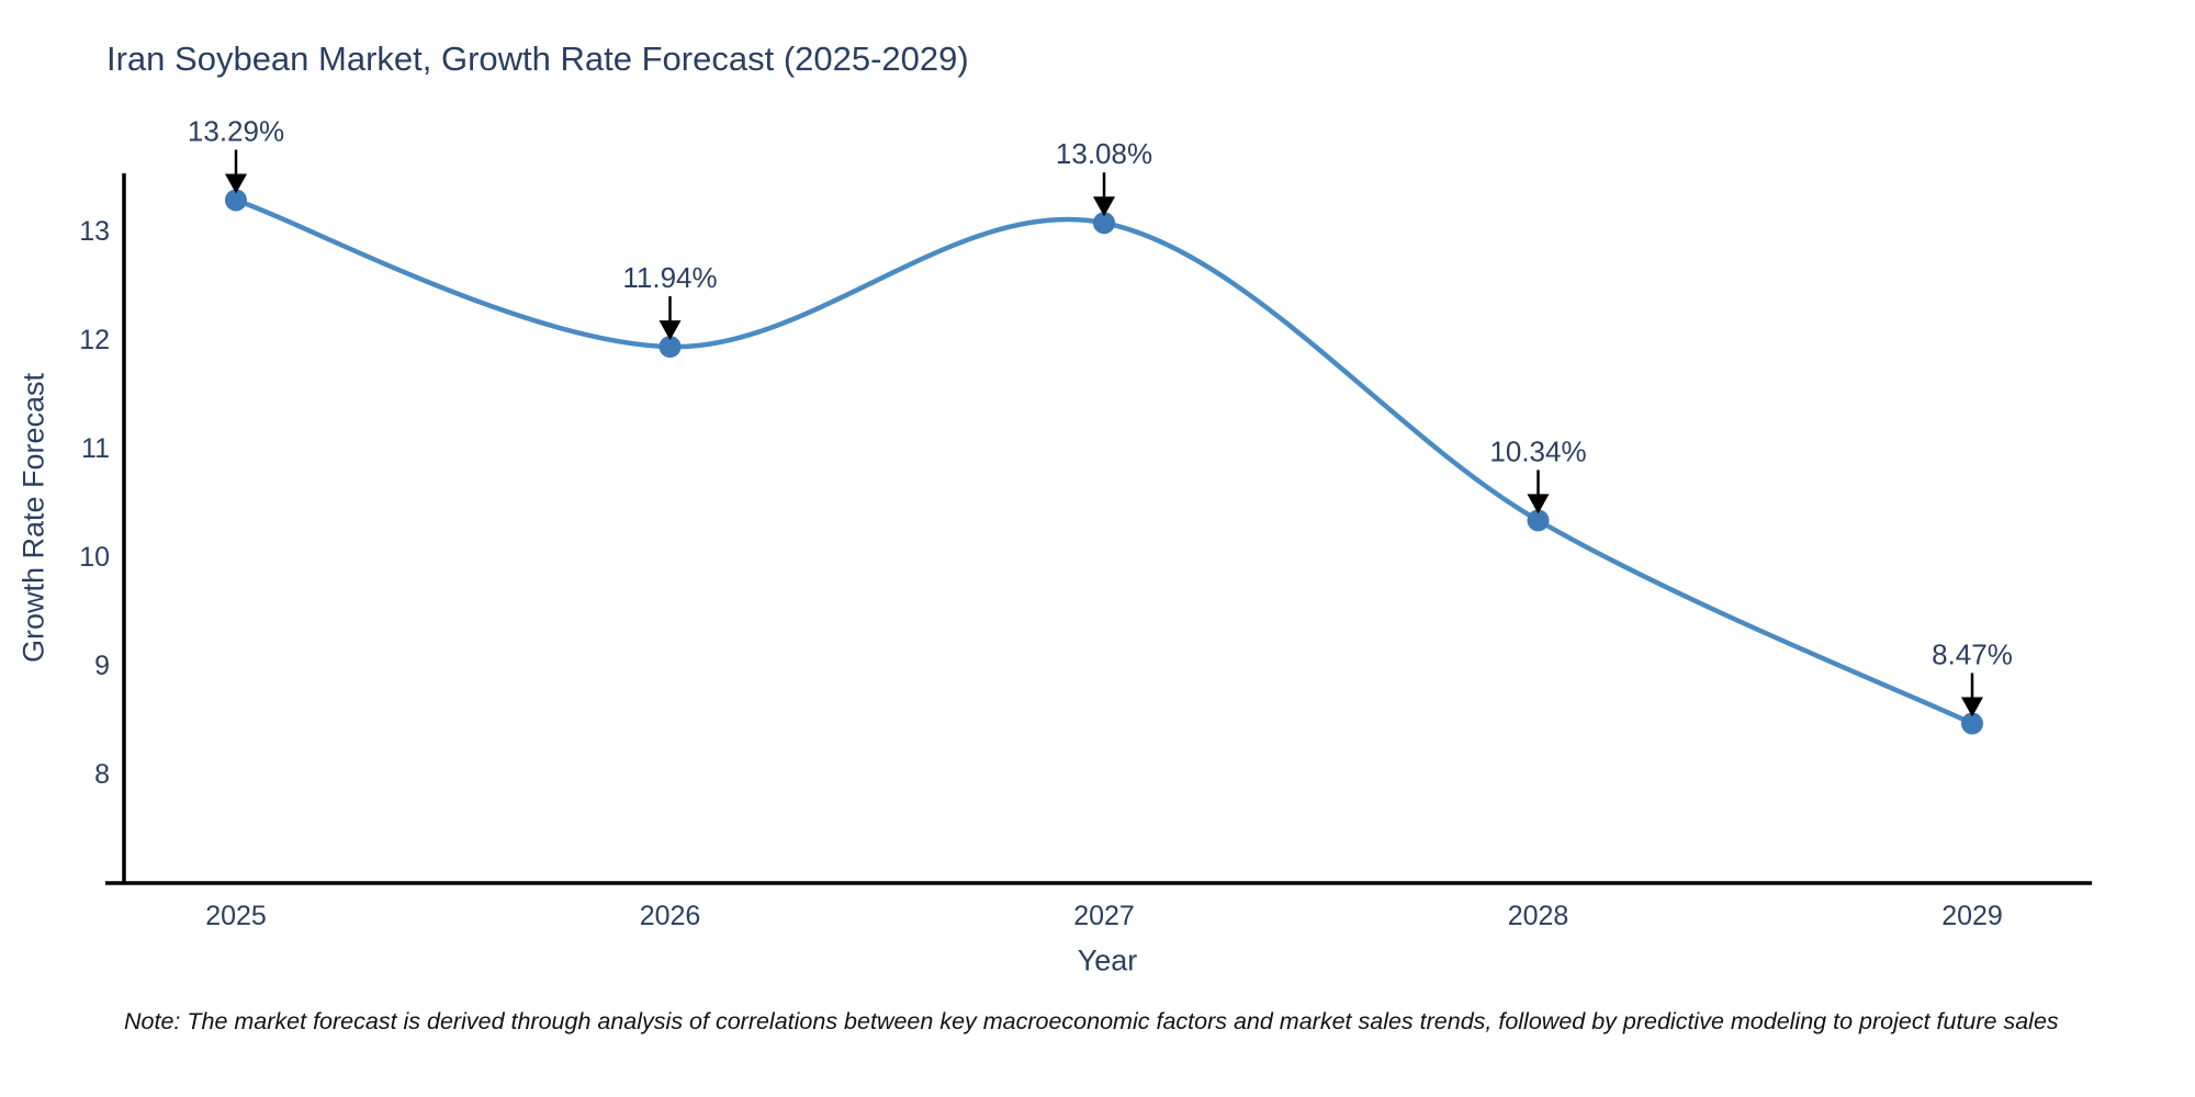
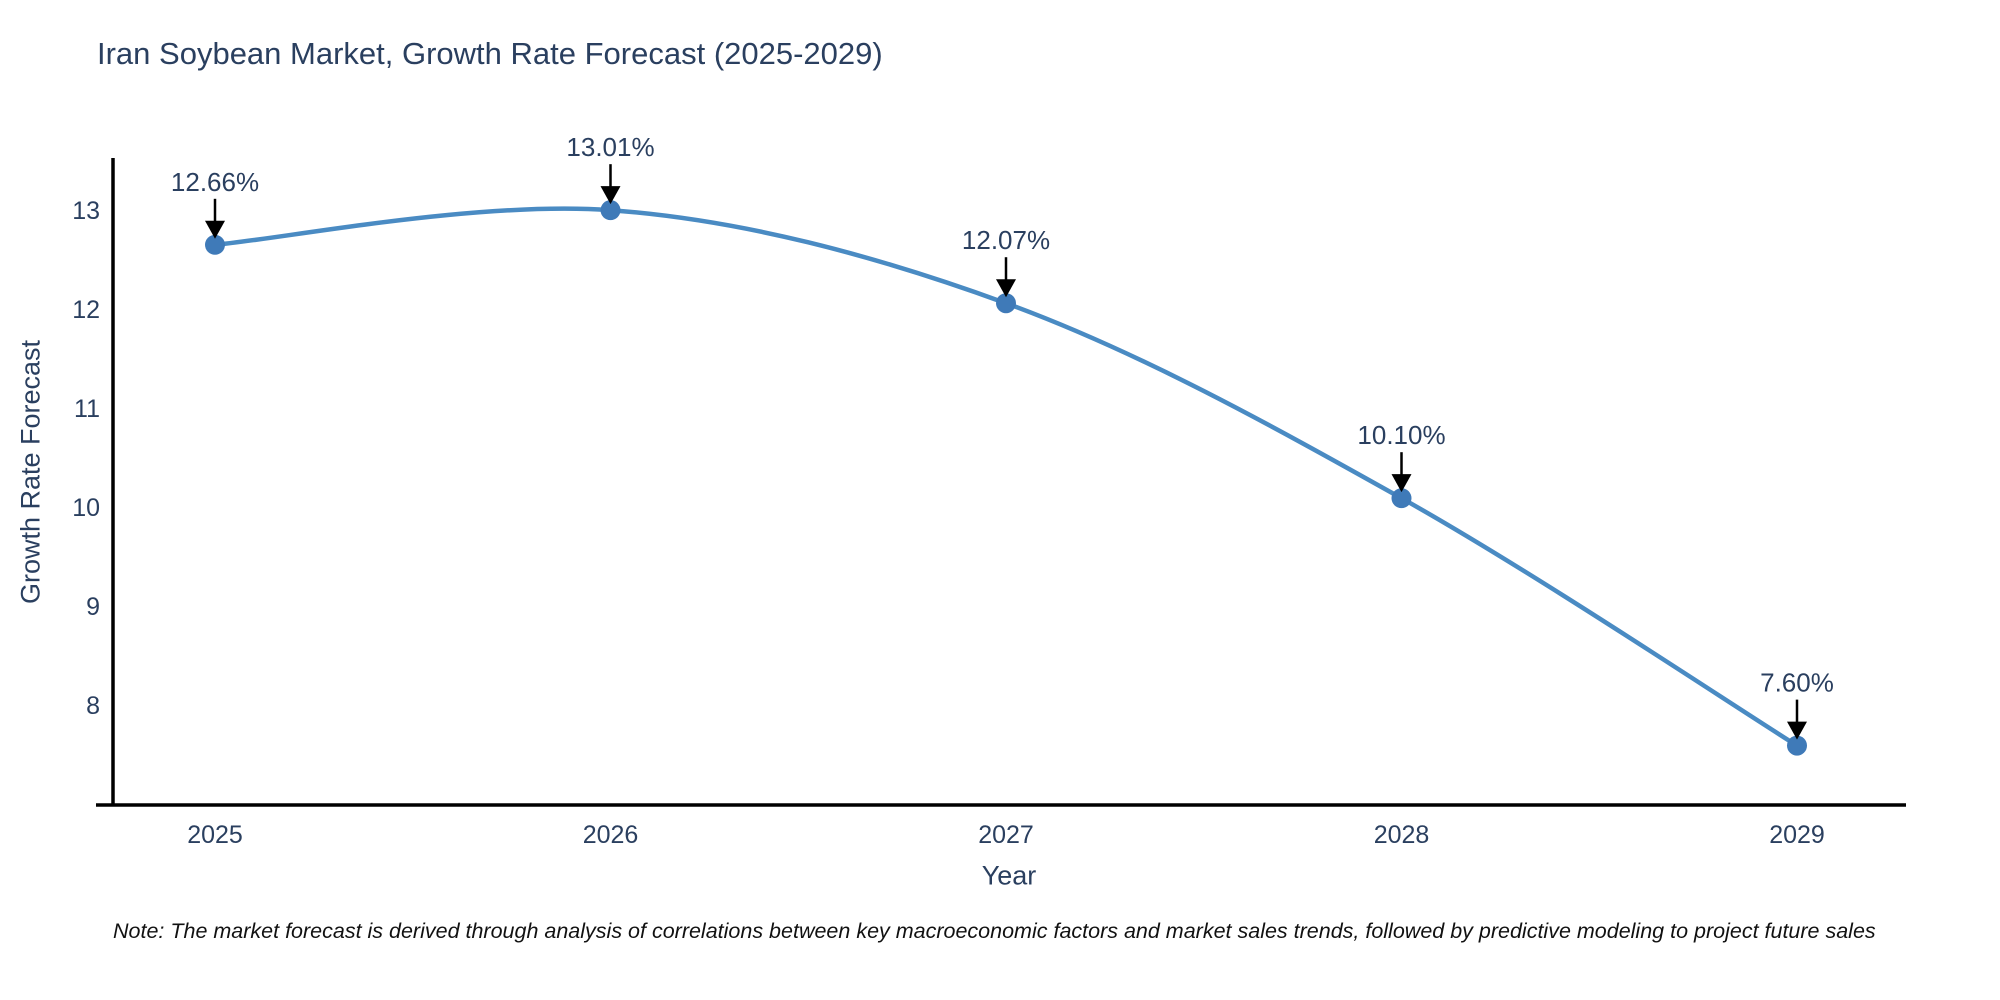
2025: 13.29% -> 12.66%
2026: 11.94% -> 13.01%
2027: 13.08% -> 12.07%
2028: 10.34% -> 10.10%
2029: 8.47% -> 7.60%
